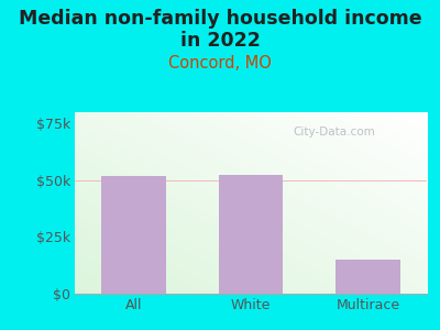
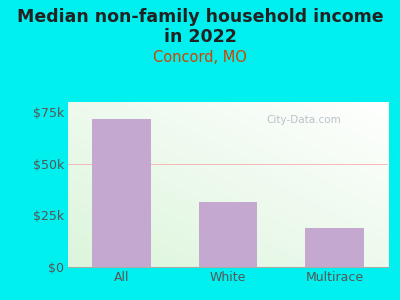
All: $52.0k -> $72.0k
White: $52.5k -> $31.5k
Multirace: $15.0k -> $19.0k
